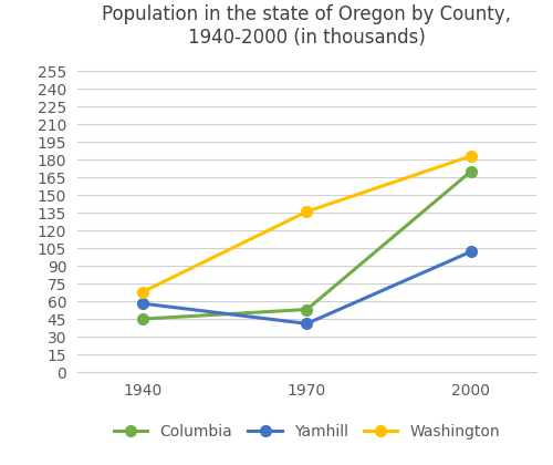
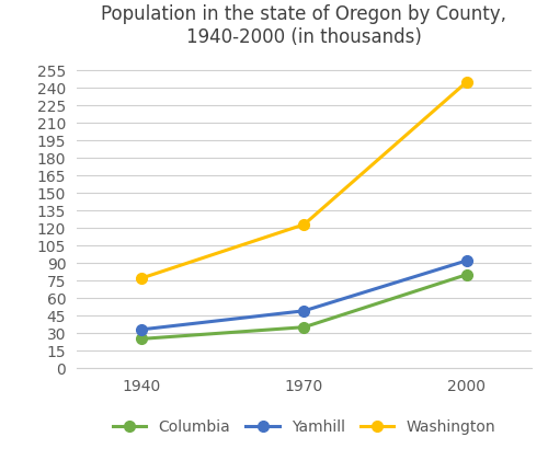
Columbia/1940: 45 -> 25
Yamhill/1940: 58 -> 33
Washington/1940: 68 -> 77
Columbia/1970: 53 -> 35
Yamhill/1970: 41 -> 49
Washington/1970: 136 -> 123
Columbia/2000: 170 -> 80
Yamhill/2000: 102 -> 92
Washington/2000: 183 -> 245
